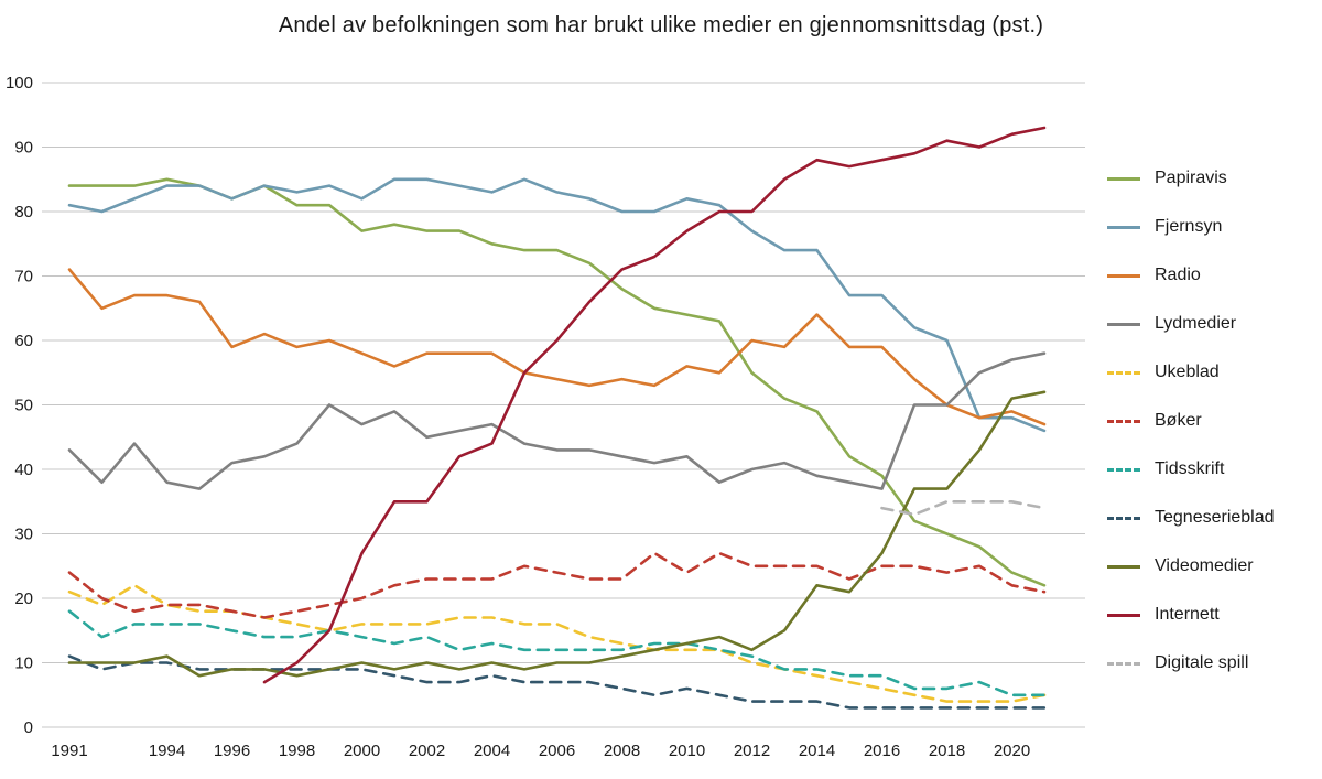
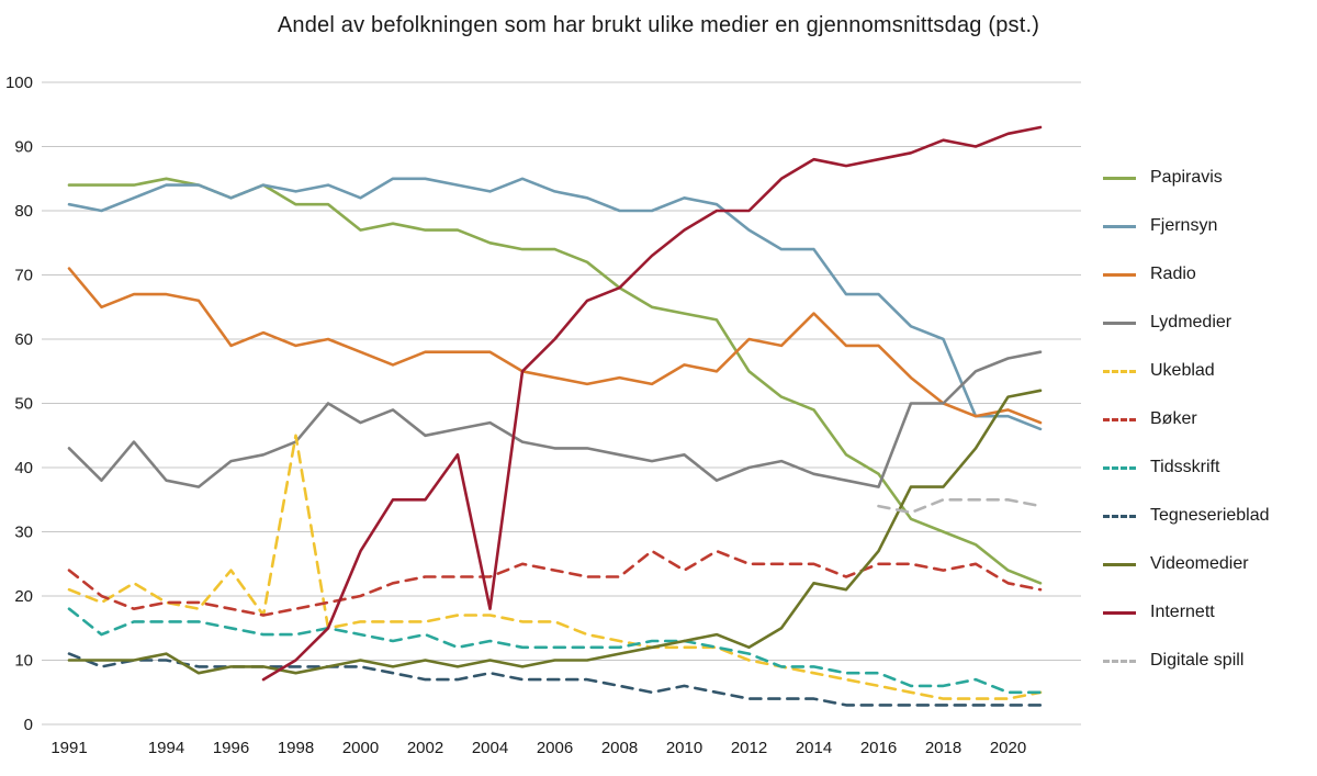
Ukeblad/1996: 18 -> 24
Ukeblad/1998: 16 -> 45
Internett/2004: 44 -> 18
Internett/2008: 71 -> 68
